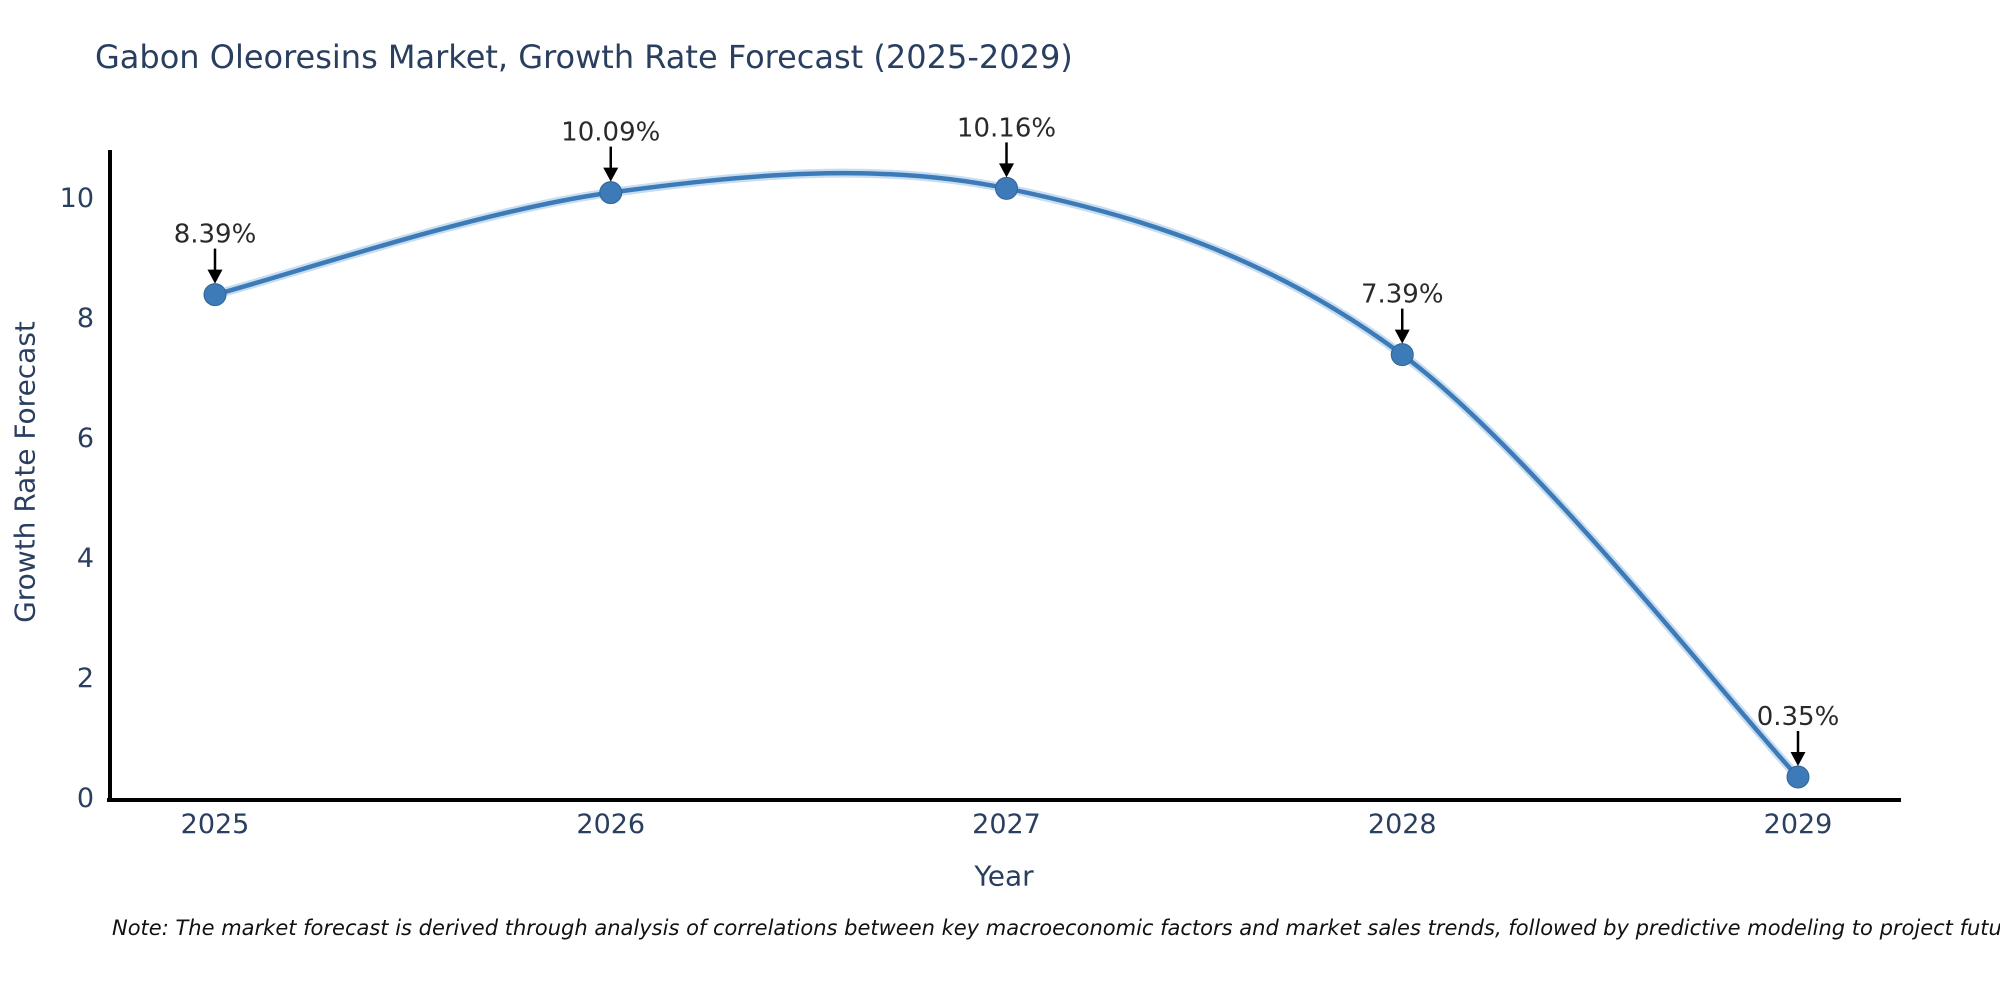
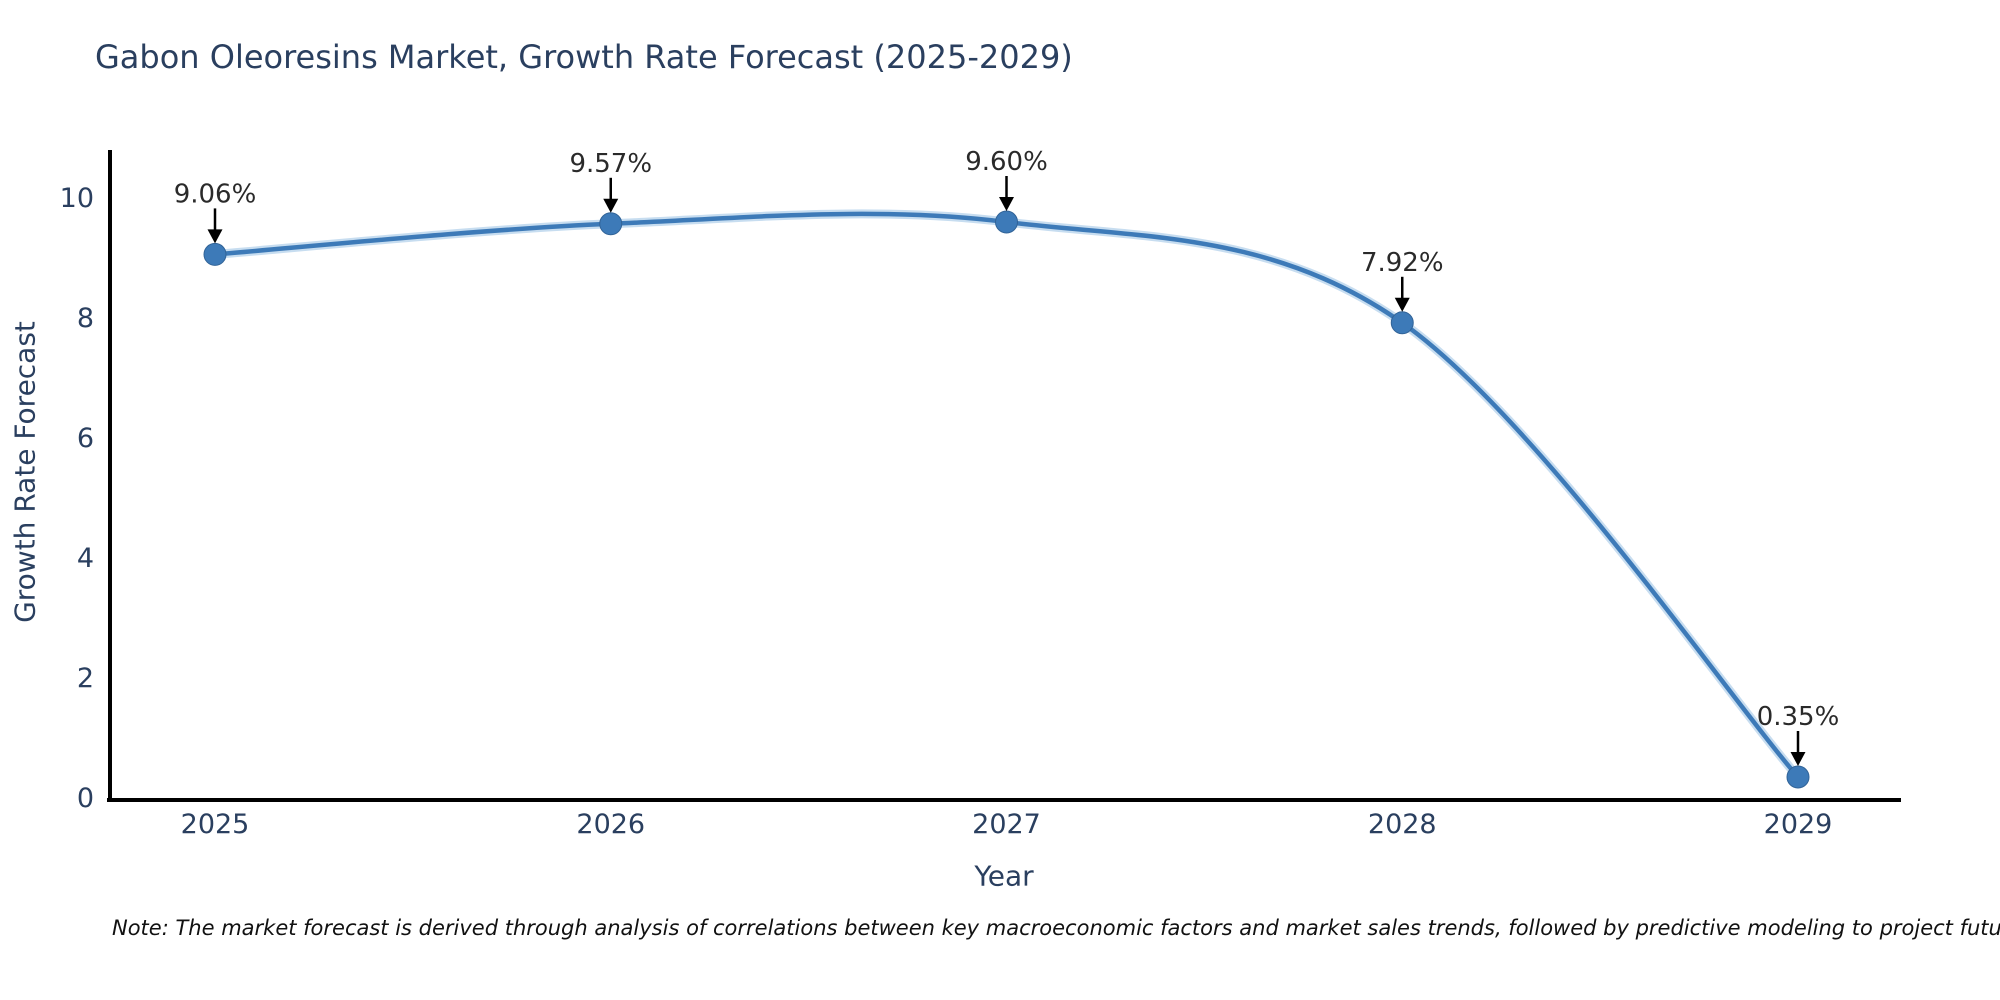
2025: 8.39% -> 9.06%
2026: 10.09% -> 9.57%
2027: 10.16% -> 9.60%
2028: 7.39% -> 7.92%
